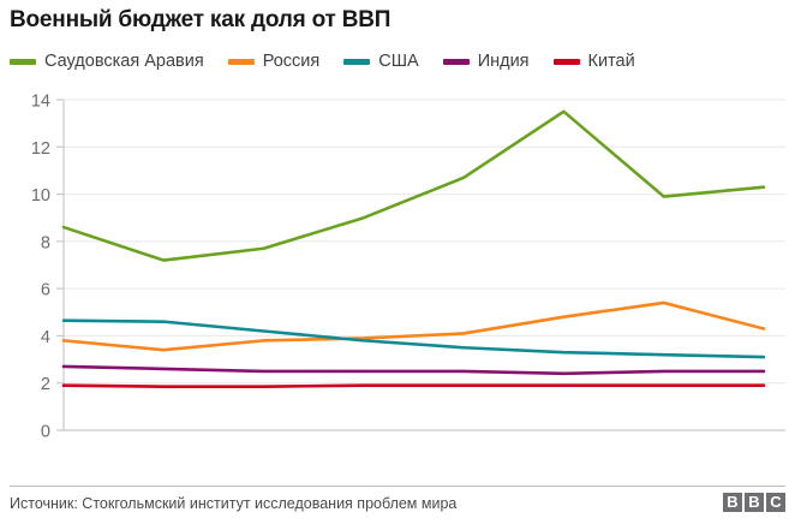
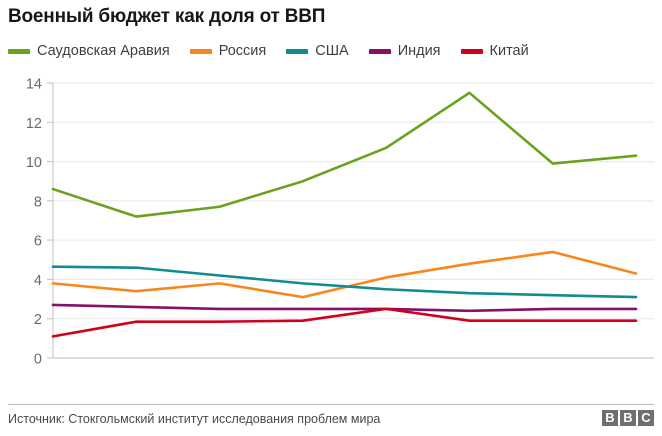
Китай/2010: 1.9 -> 1.1
Россия/2013: 3.9 -> 3.1
Китай/2014: 1.9 -> 2.5
